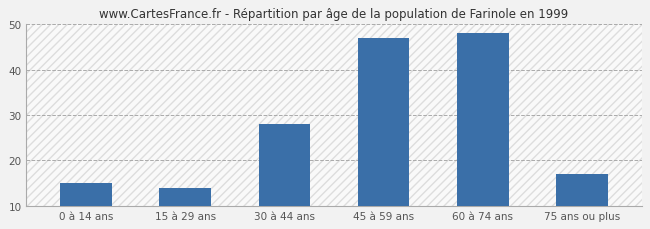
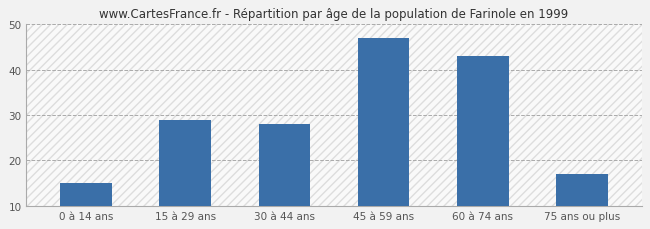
15 à 29 ans: 14 -> 29
60 à 74 ans: 48 -> 43
